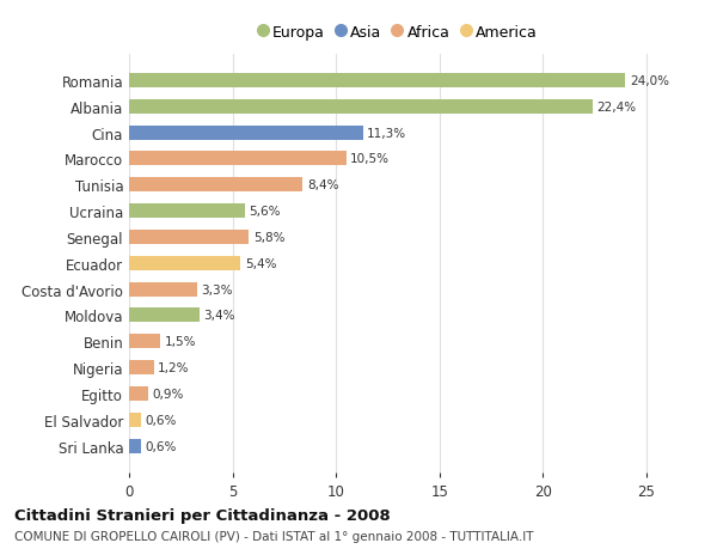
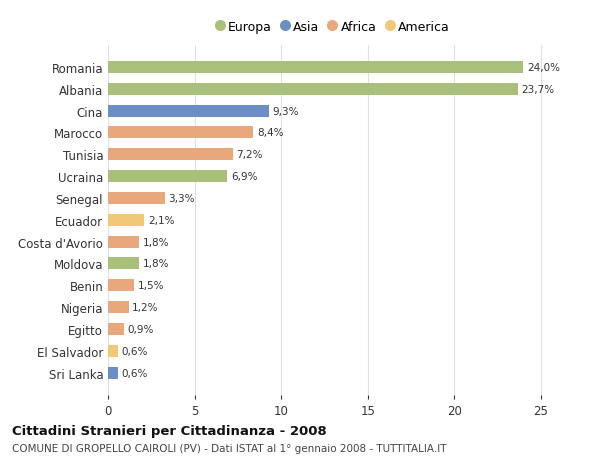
Albania: 22,4% -> 23,7%
Cina: 11,3% -> 9,3%
Marocco: 10,5% -> 8,4%
Tunisia: 8,4% -> 7,2%
Ucraina: 5,6% -> 6,9%
Senegal: 5,8% -> 3,3%
Ecuador: 5,4% -> 2,1%
Costa d'Avorio: 3,3% -> 1,8%
Moldova: 3,4% -> 1,8%
